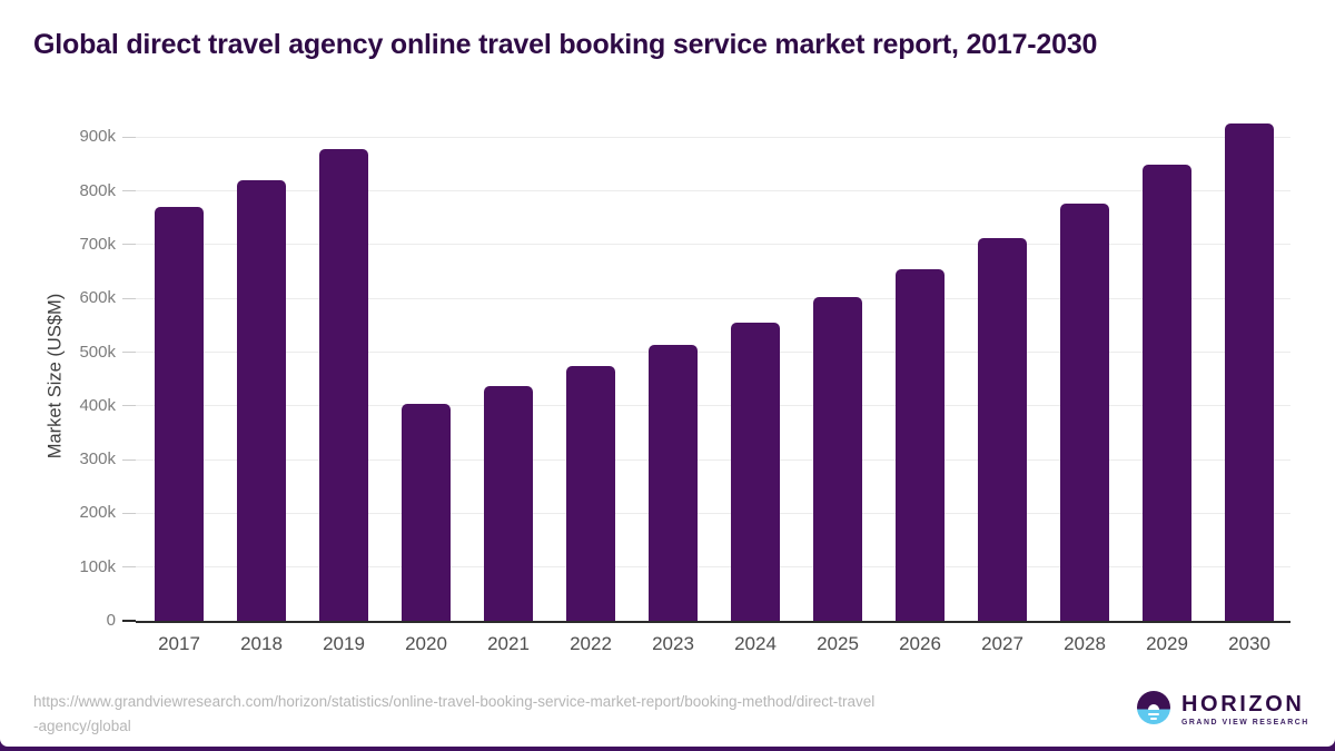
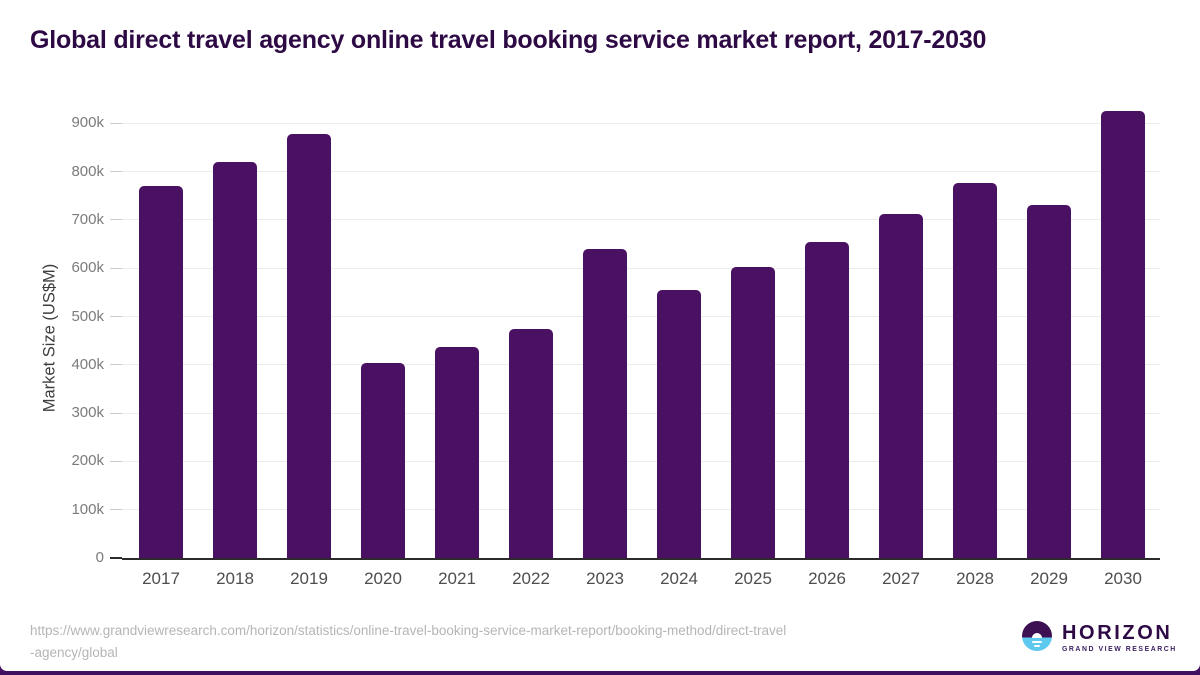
2023: 510k -> 640k
2029: 850k -> 730k
